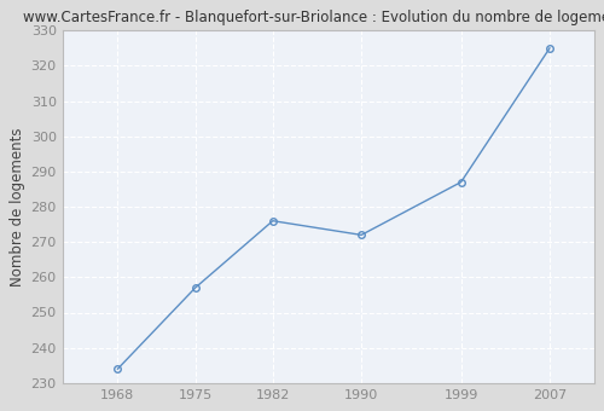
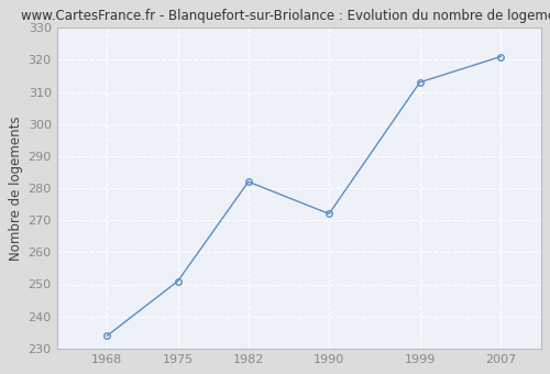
1975: 257 -> 251
1982: 276 -> 282
1999: 287 -> 313
2007: 325 -> 321
